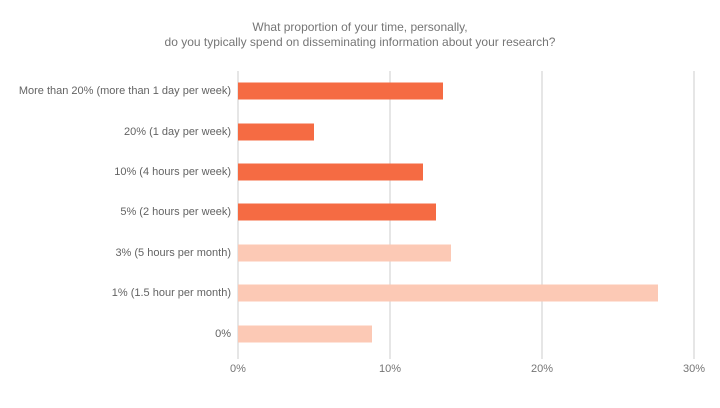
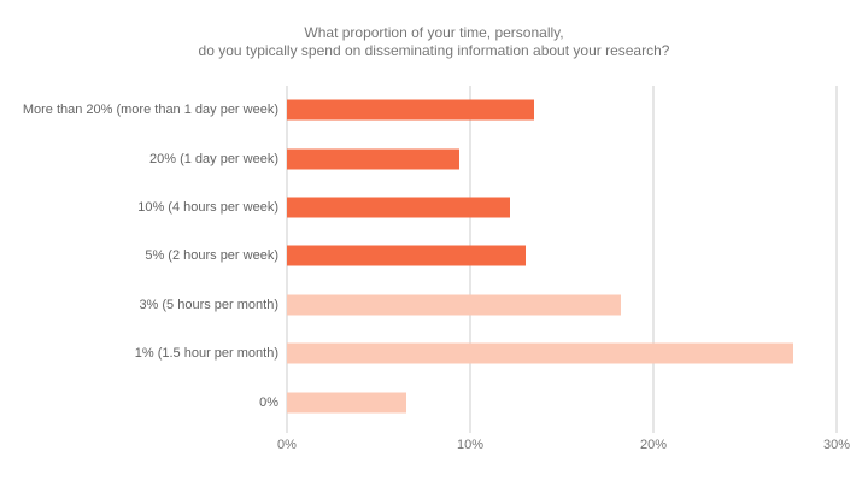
20% (1 day per week): 5.0% -> 9.4%
3% (5 hours per month): 14.0% -> 18.2%
0%: 8.8% -> 6.5%
